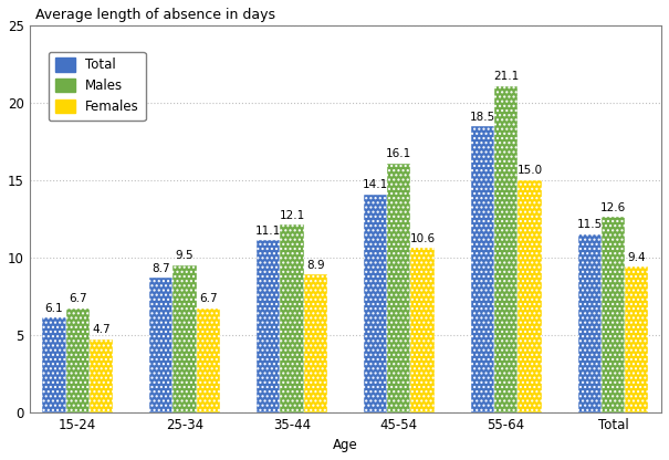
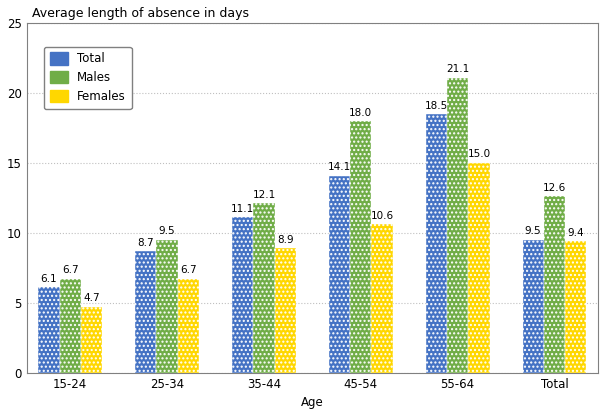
Males/45-54: 16.1 -> 18.0
Total/Total: 11.5 -> 9.5
